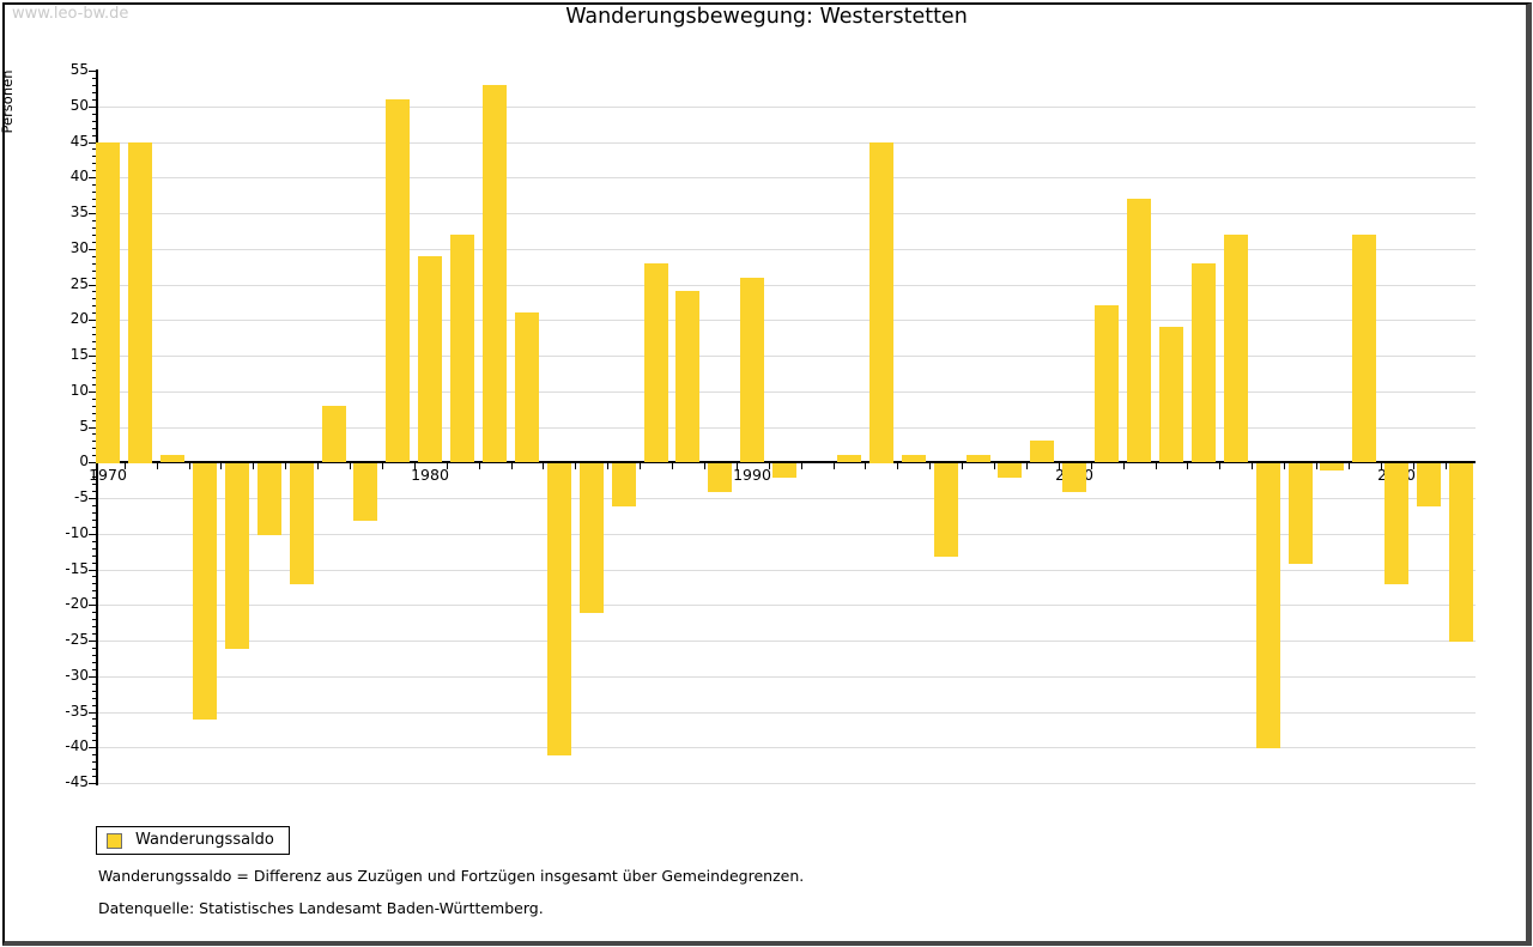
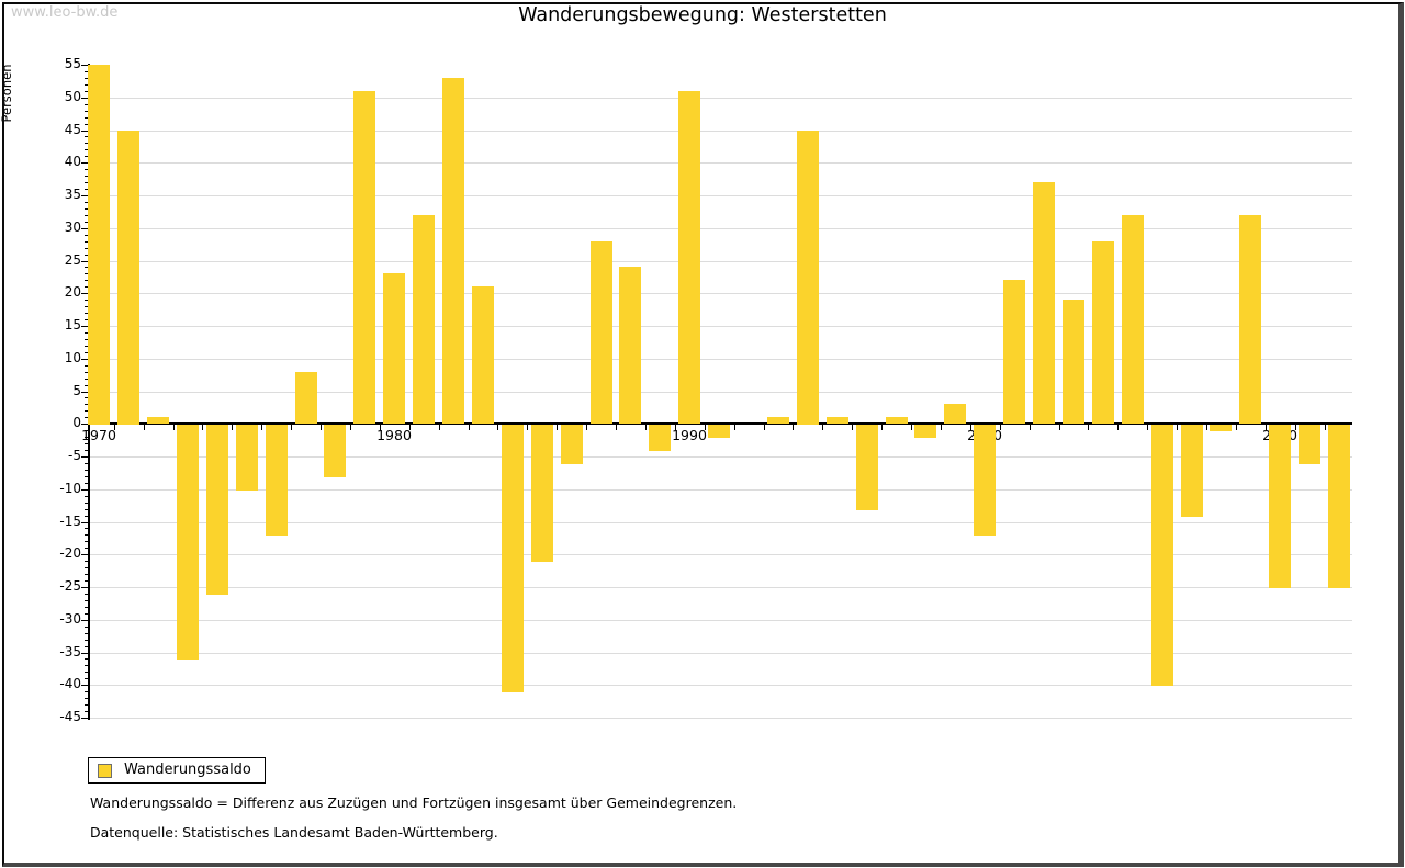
1970: 45 -> 55
1980: 29 -> 23
1990: 26 -> 51
2000: -4 -> -17
2010: -17 -> -25
